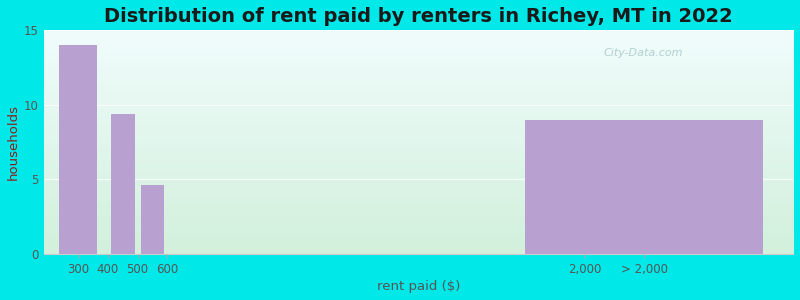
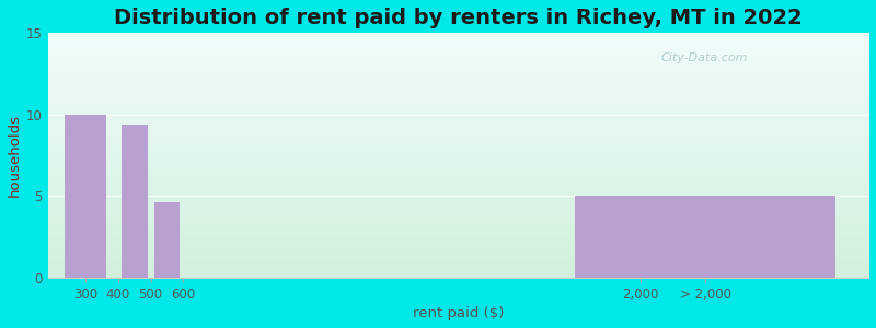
300: 14.0 -> 10.0
> 2,000: 9.0 -> 5.0
